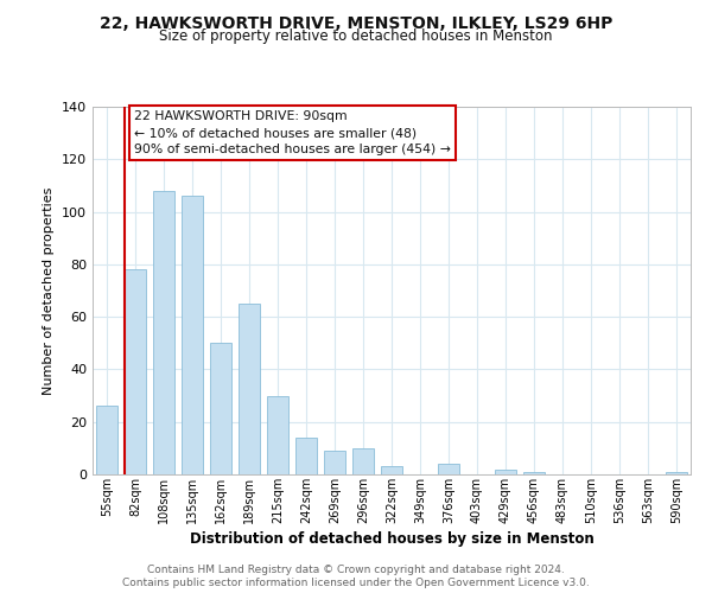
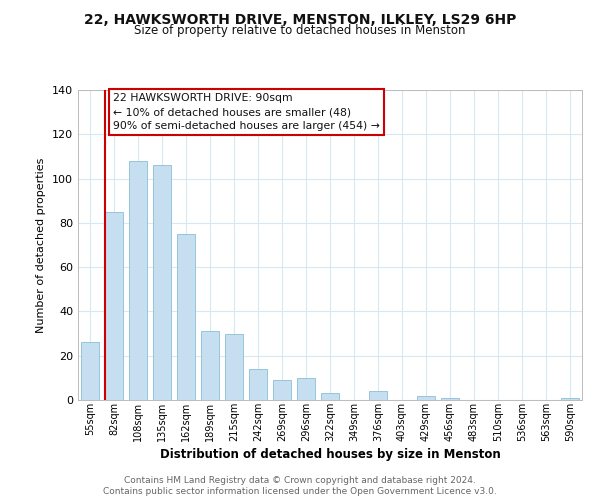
82sqm: 78 -> 85
162sqm: 50 -> 75
189sqm: 65 -> 31
